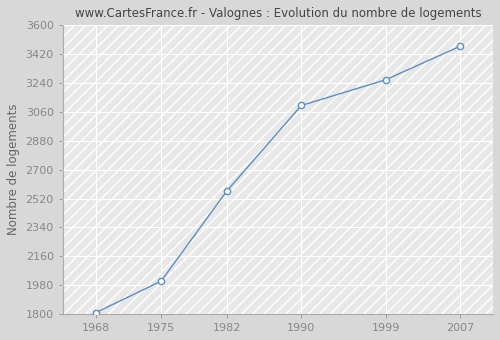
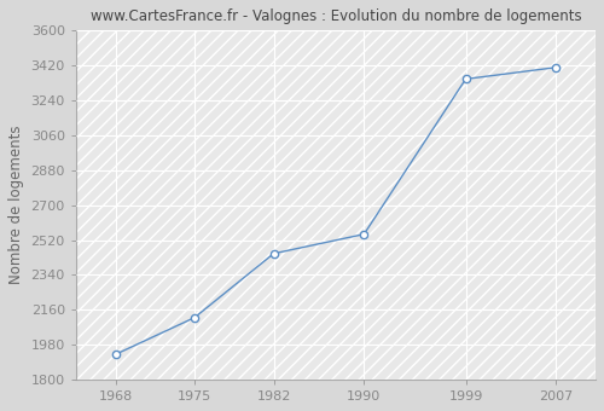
1968: 1810 -> 1930
1975: 2000 -> 2120
1982: 2560 -> 2450
1990: 3100 -> 2550
1999: 3260 -> 3350
2007: 3470 -> 3410
